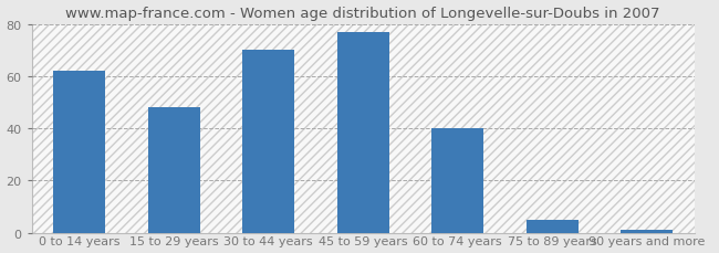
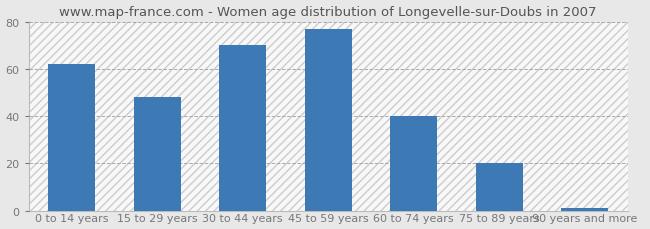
75 to 89 years: 5 -> 20
